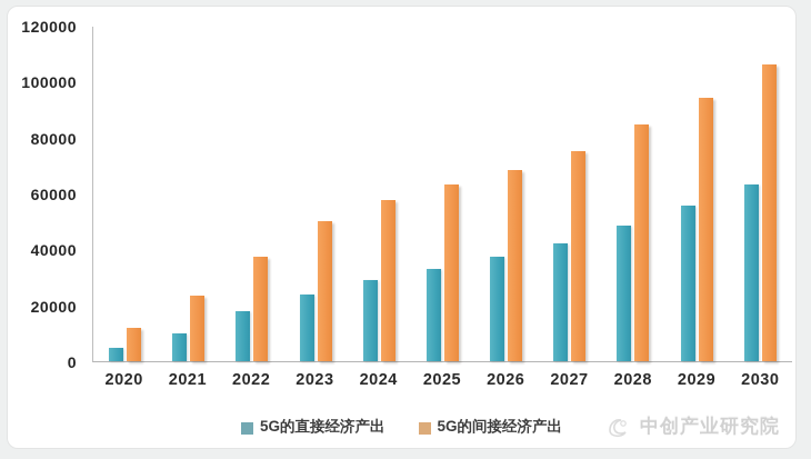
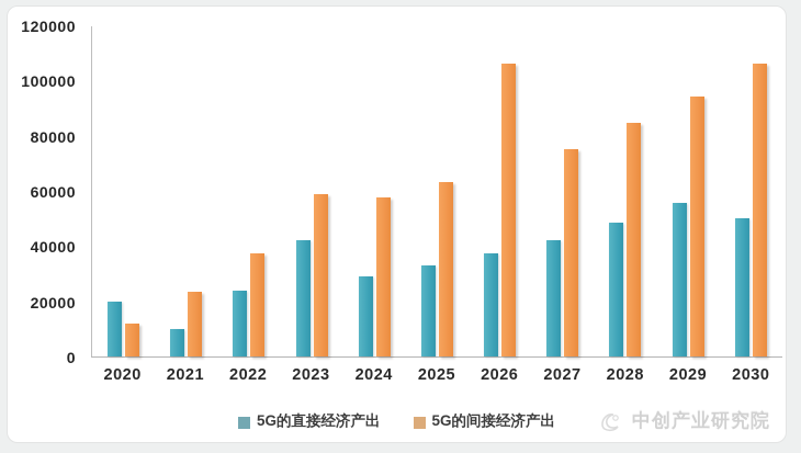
5G的直接经济产出/2020: 5000 -> 20000
5G的直接经济产出/2022: 18000 -> 24000
5G的直接经济产出/2023: 24000 -> 42000
5G的间接经济产出/2023: 50000 -> 59000
5G的间接经济产出/2026: 68000 -> 106000
5G的直接经济产出/2030: 63000 -> 50000
